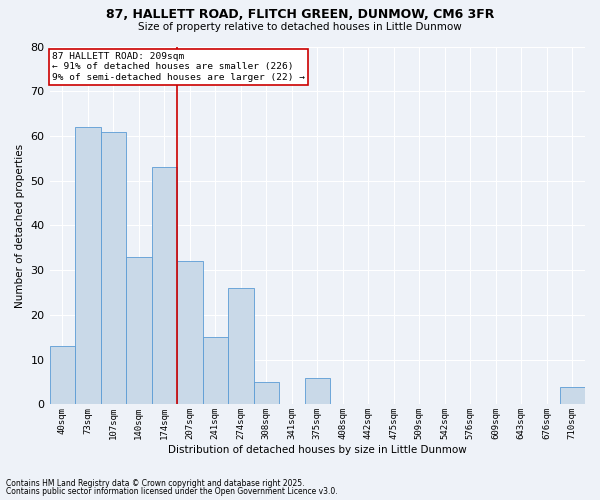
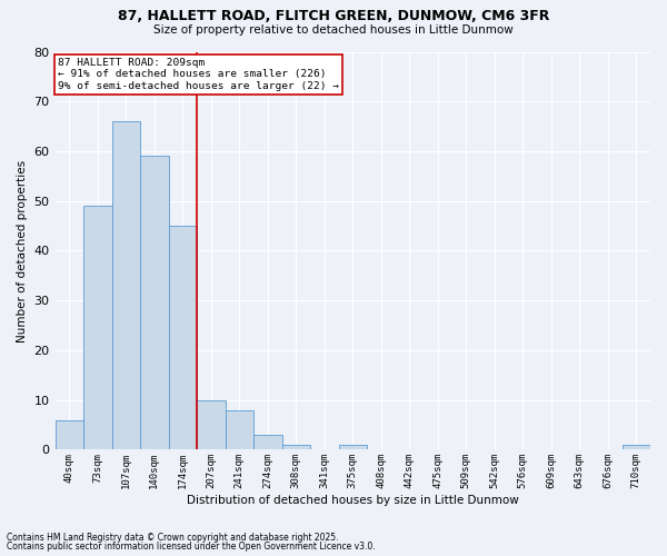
40sqm: 13 -> 6
73sqm: 62 -> 49
107sqm: 61 -> 66
140sqm: 33 -> 59
174sqm: 53 -> 45
207sqm: 32 -> 10
241sqm: 15 -> 8
274sqm: 26 -> 3
308sqm: 5 -> 1
375sqm: 6 -> 1
710sqm: 4 -> 1
